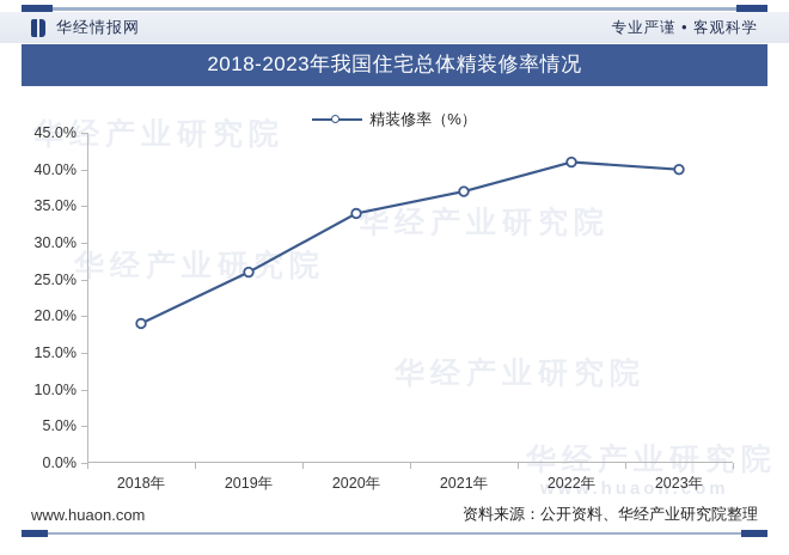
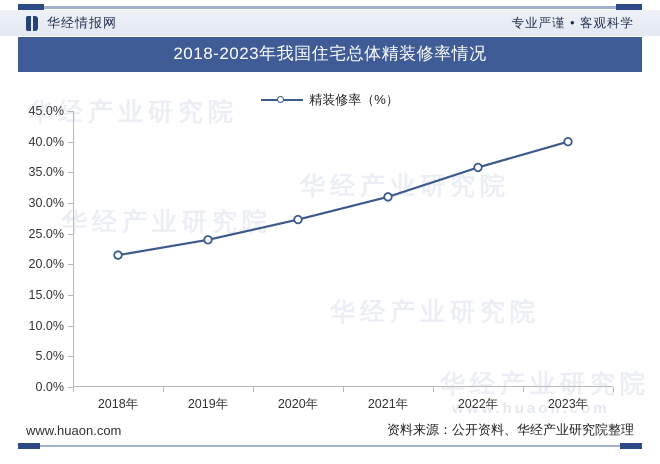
2018年: 19% -> 22%
2019年: 26% -> 24%
2020年: 34% -> 27%
2021年: 37% -> 31%
2022年: 41% -> 36%
